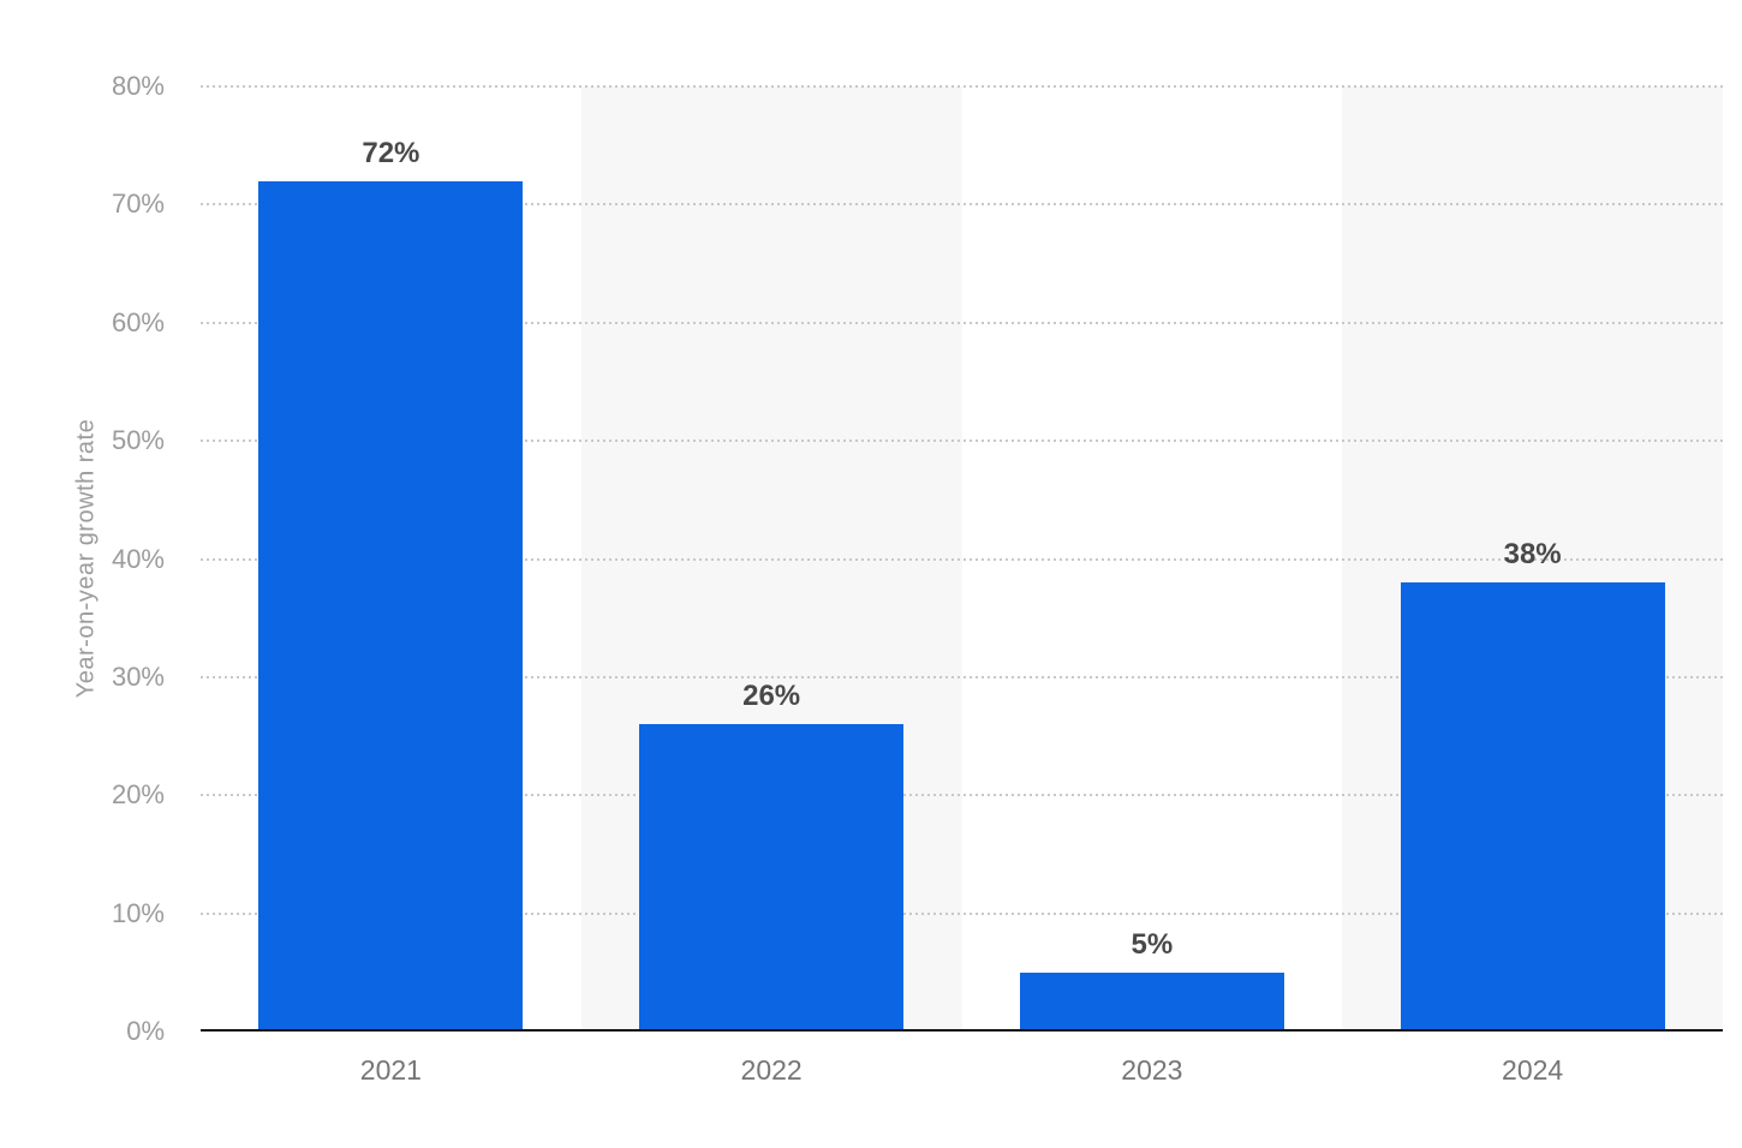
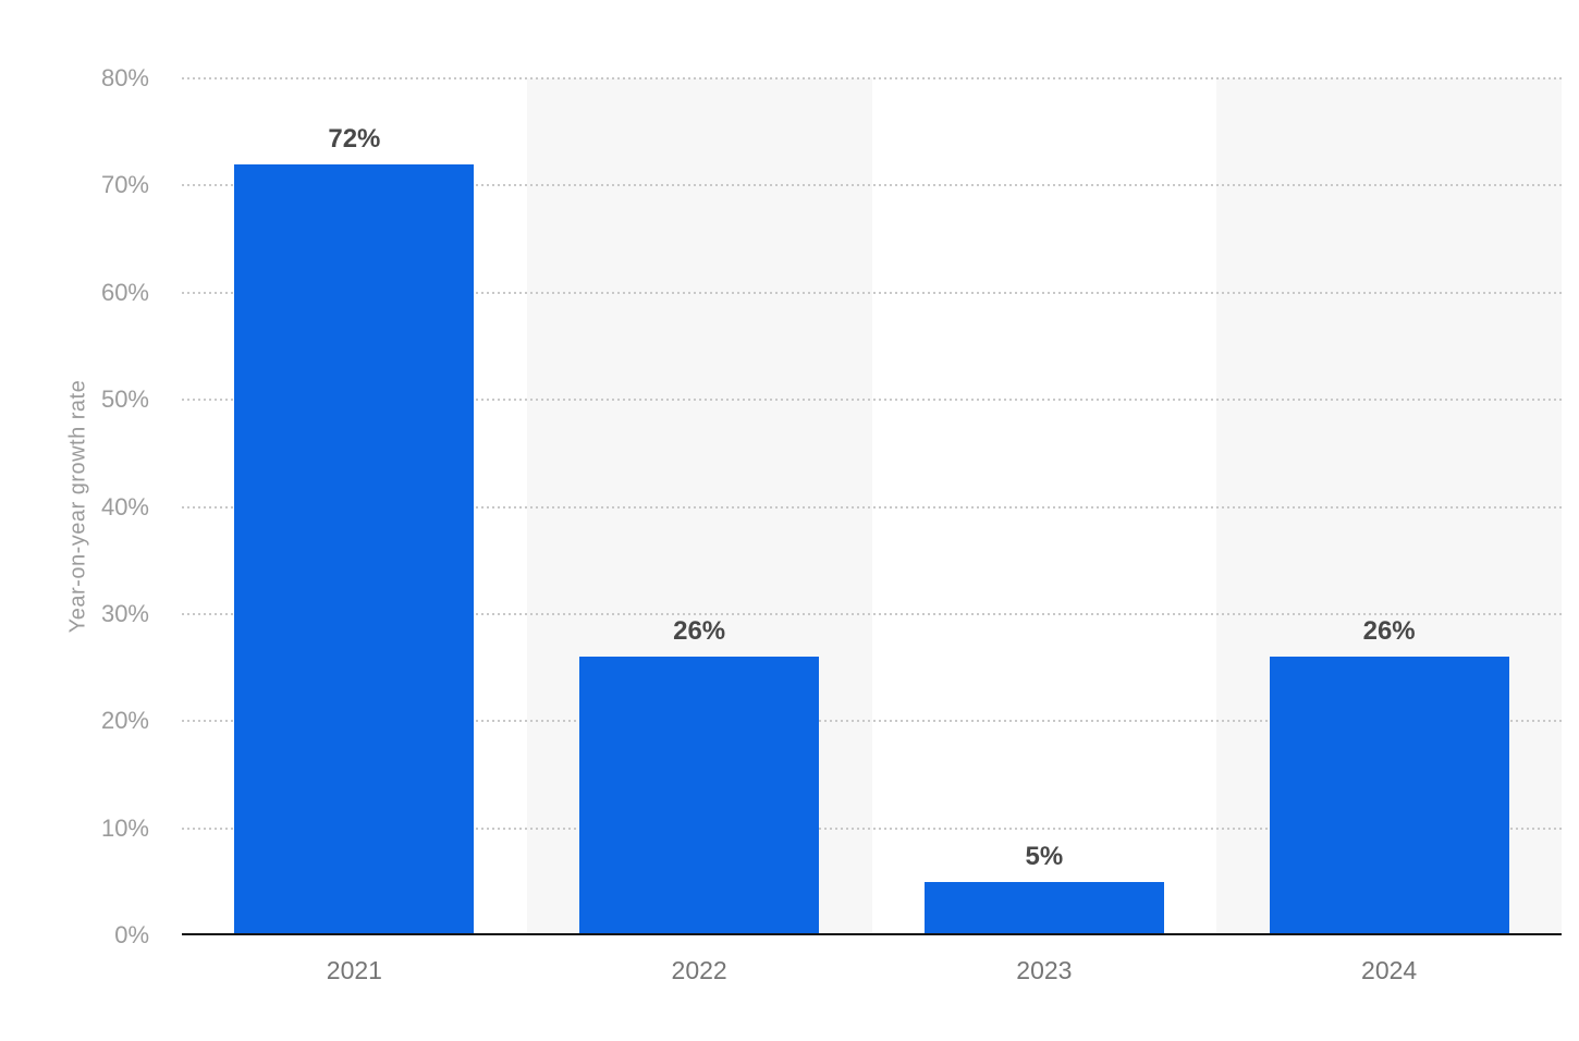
2024: 38% -> 26%
